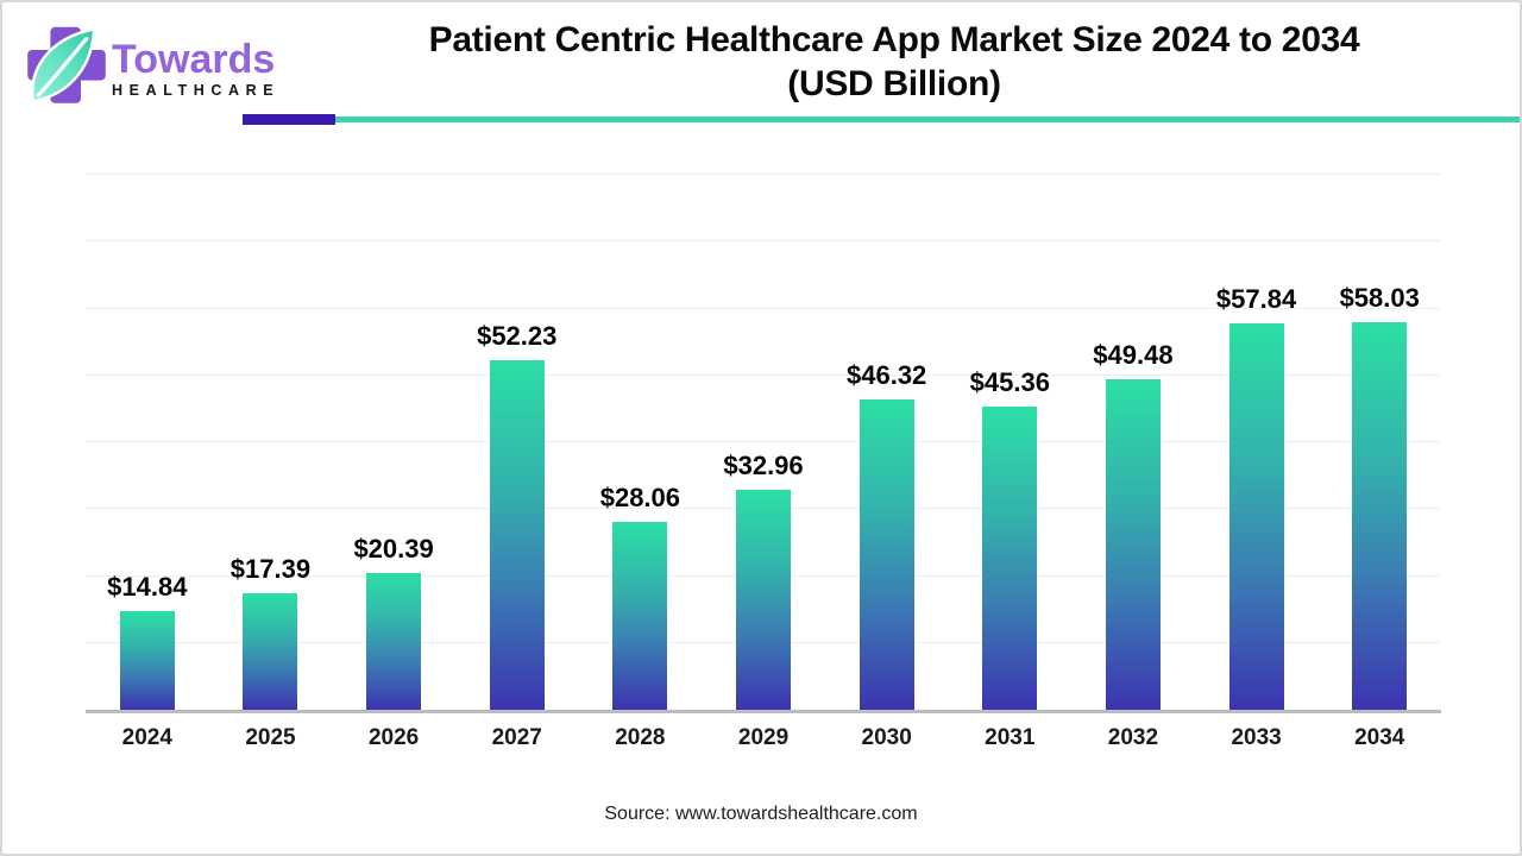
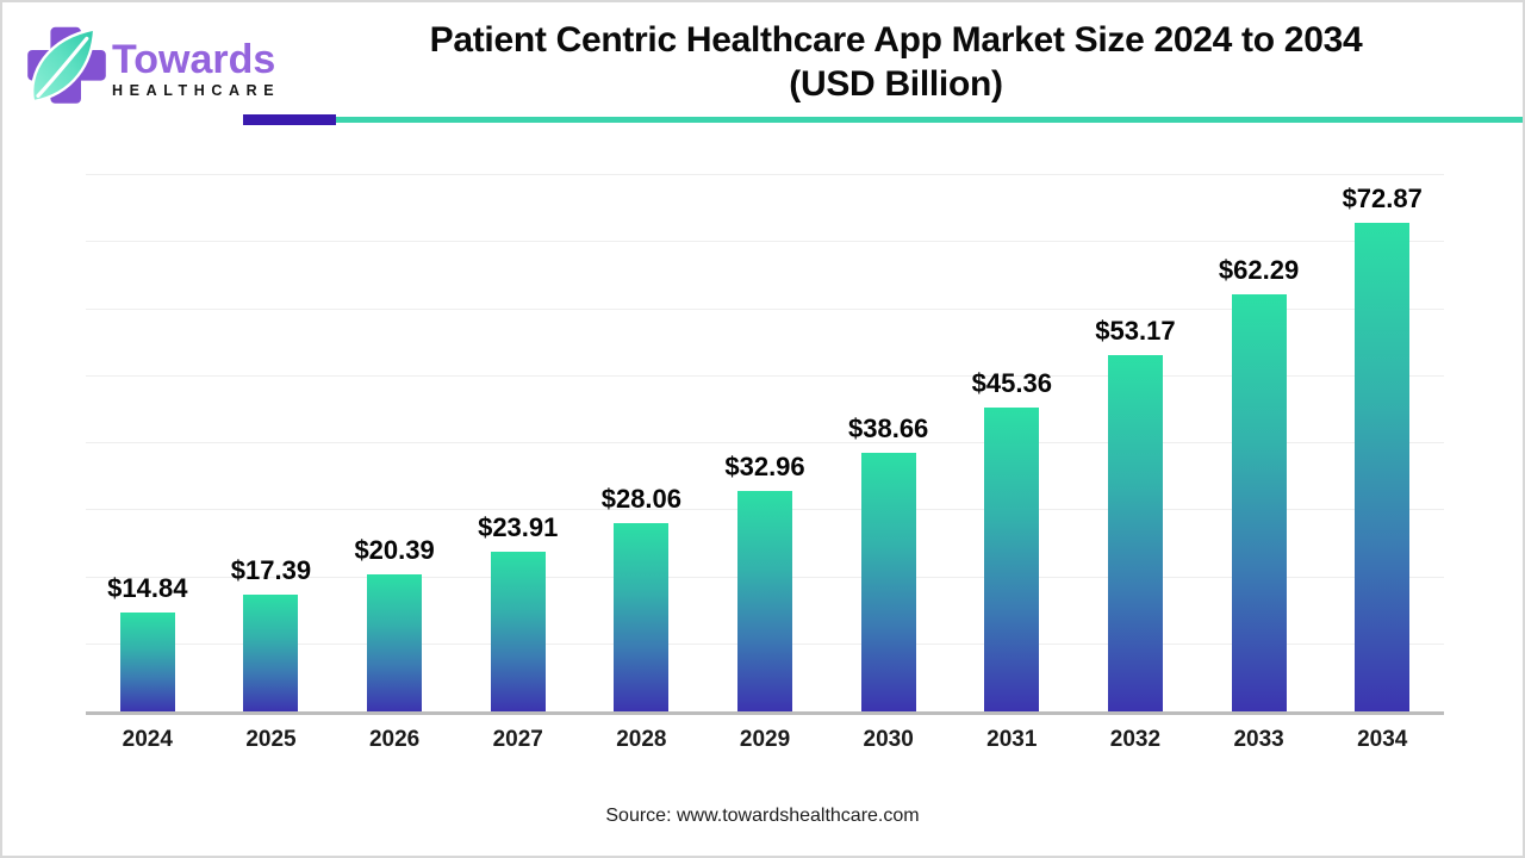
2027: $52.23 -> $23.91
2030: $46.32 -> $38.66
2032: $49.48 -> $53.17
2033: $57.84 -> $62.29
2034: $58.03 -> $72.87
